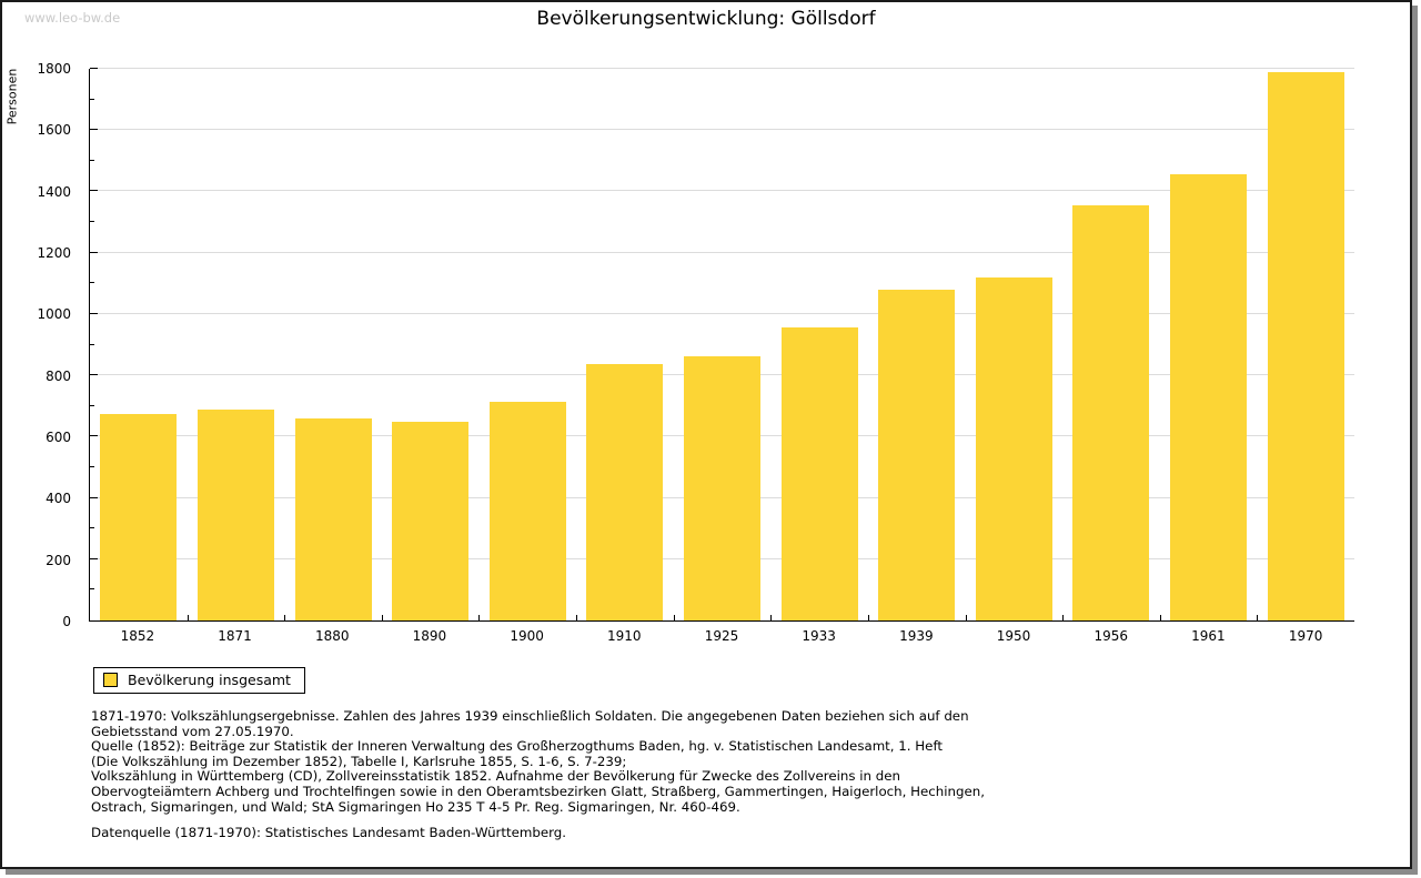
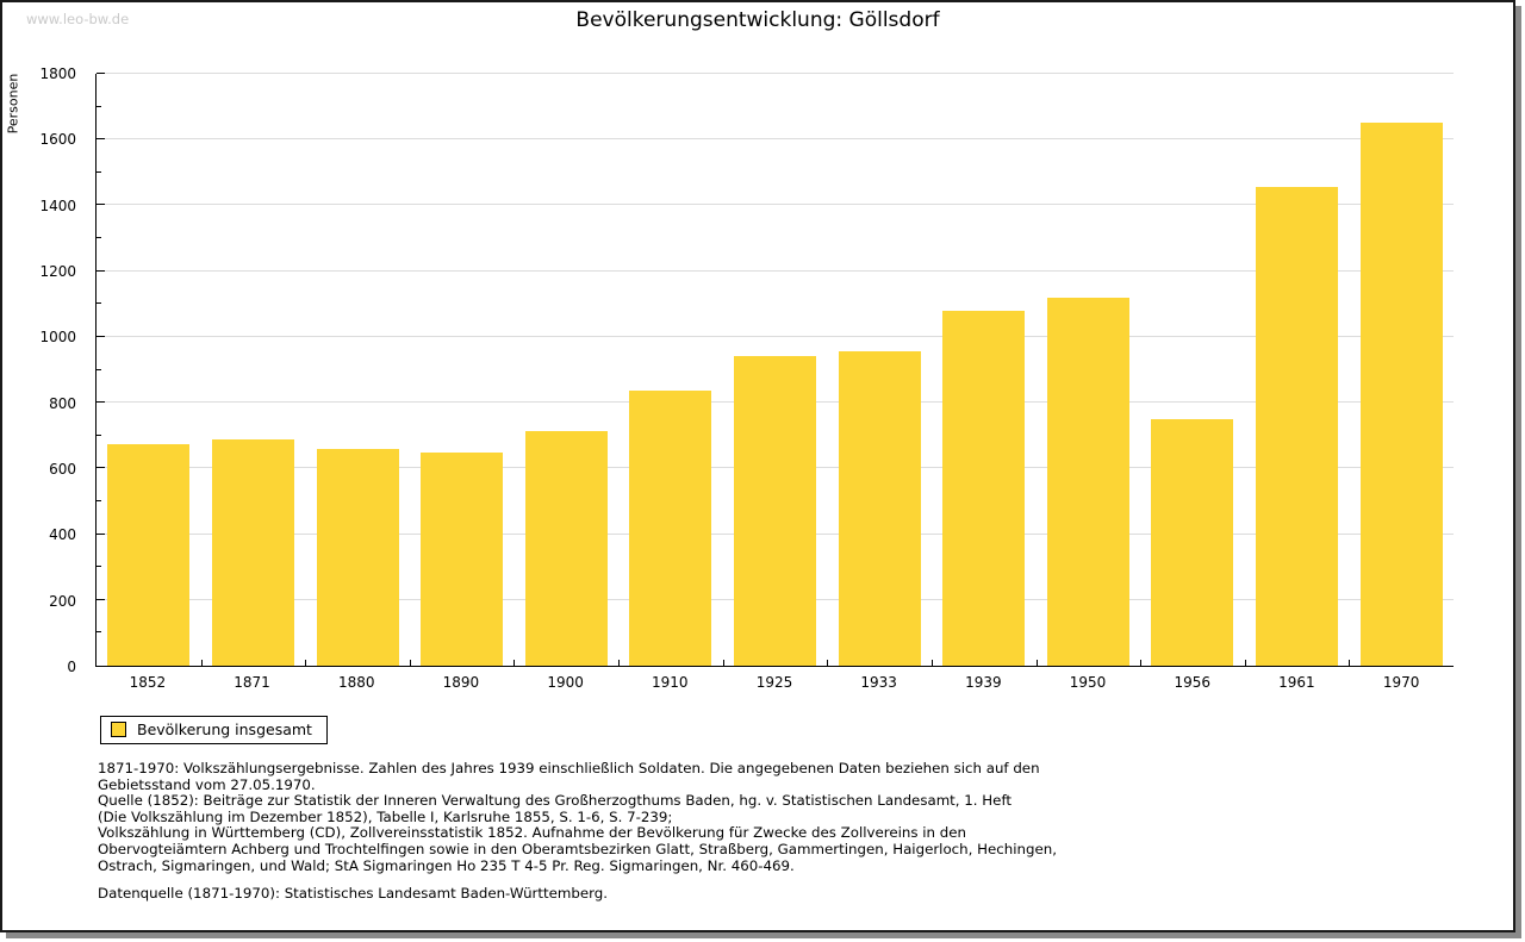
1925: 860 -> 940
1956: 1360 -> 750
1970: 1790 -> 1650
